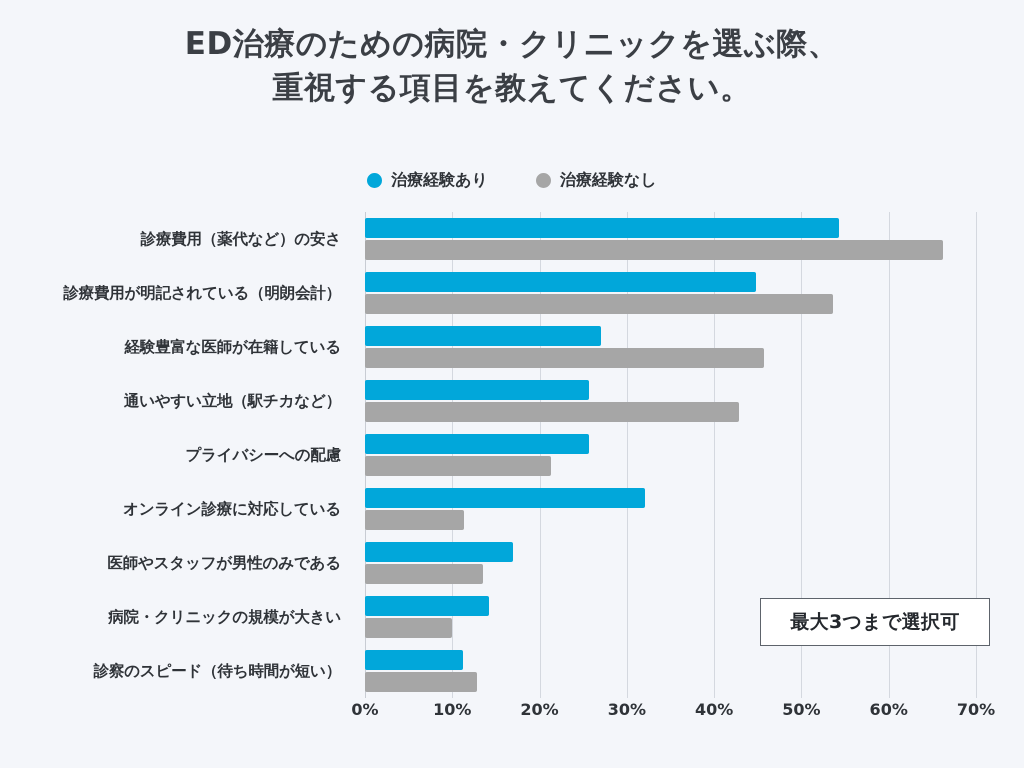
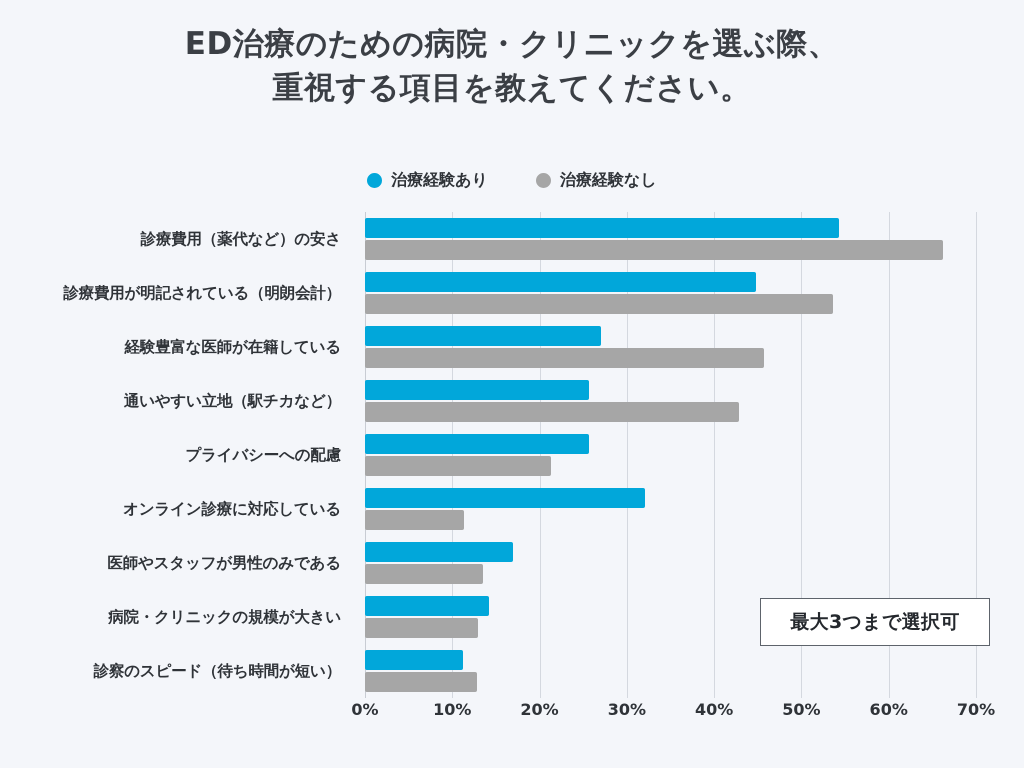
治療経験なし/病院・クリニックの規模が大きい: 10% -> 13%
